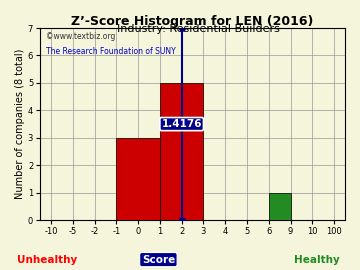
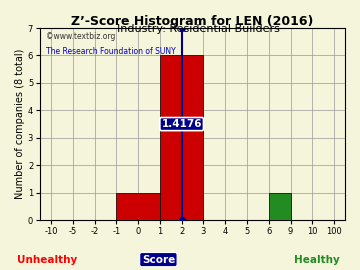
0: 3 -> 1
2: 5 -> 6
